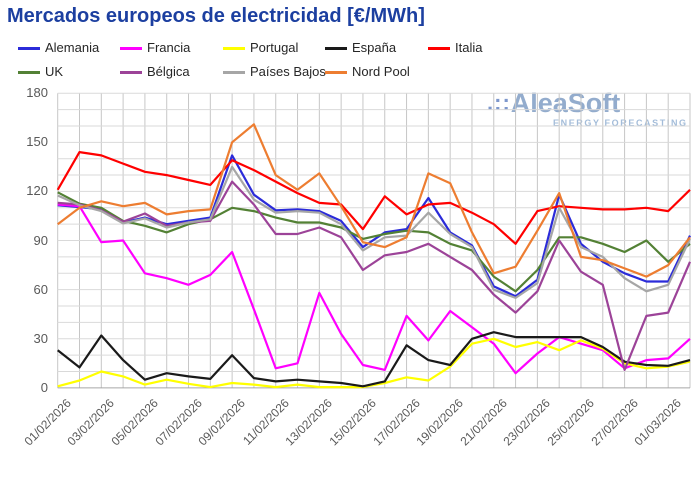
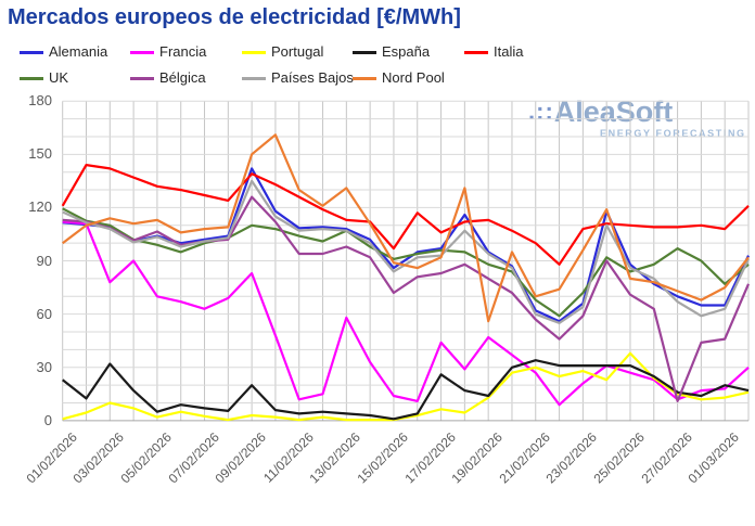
Francia/03/02/2026: 89 -> 78
UK/13/02/2026: 101 -> 107
Nord Pool/19/02/2026: 125 -> 56
Portugal/25/02/2026: 29 -> 38
UK/25/02/2026: 92 -> 84
UK/27/02/2026: 83 -> 97
España/01/03/2026: 14 -> 20
